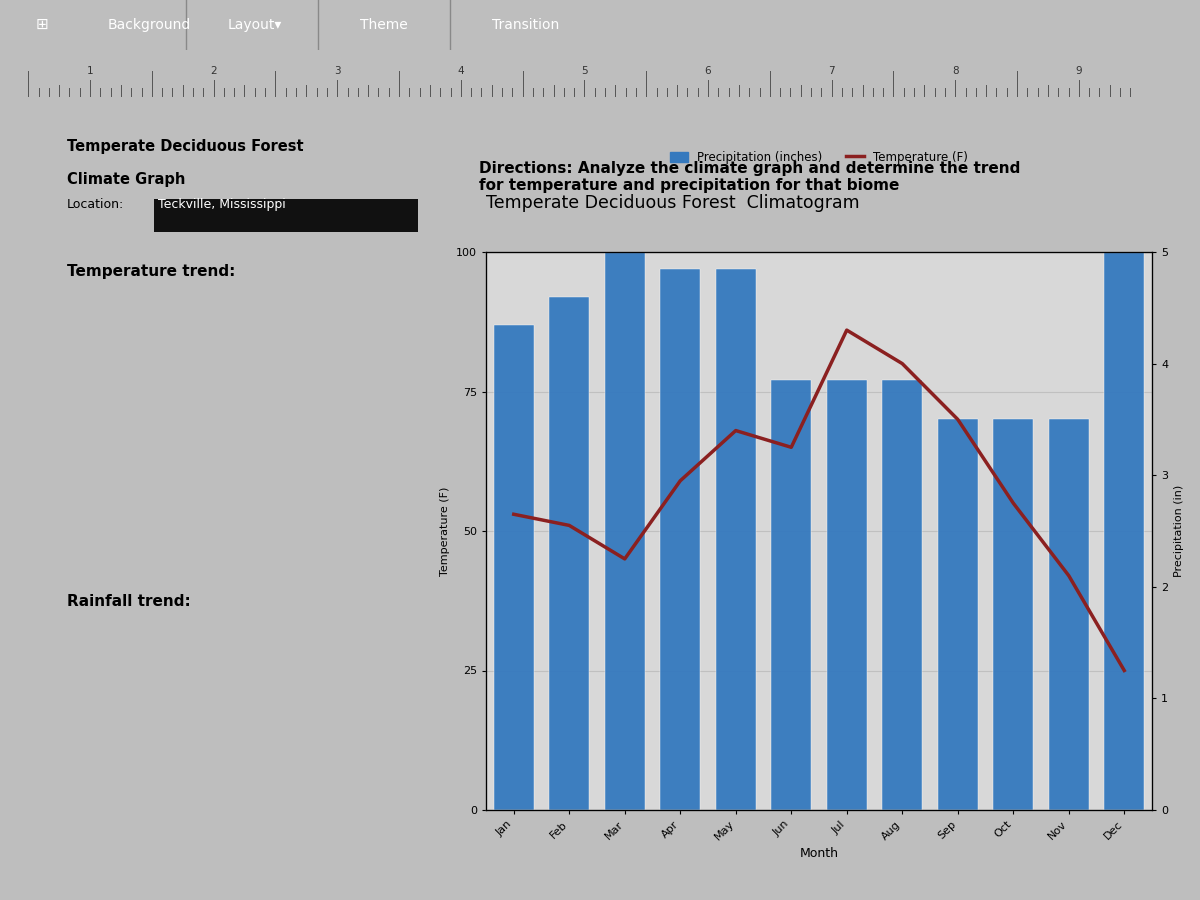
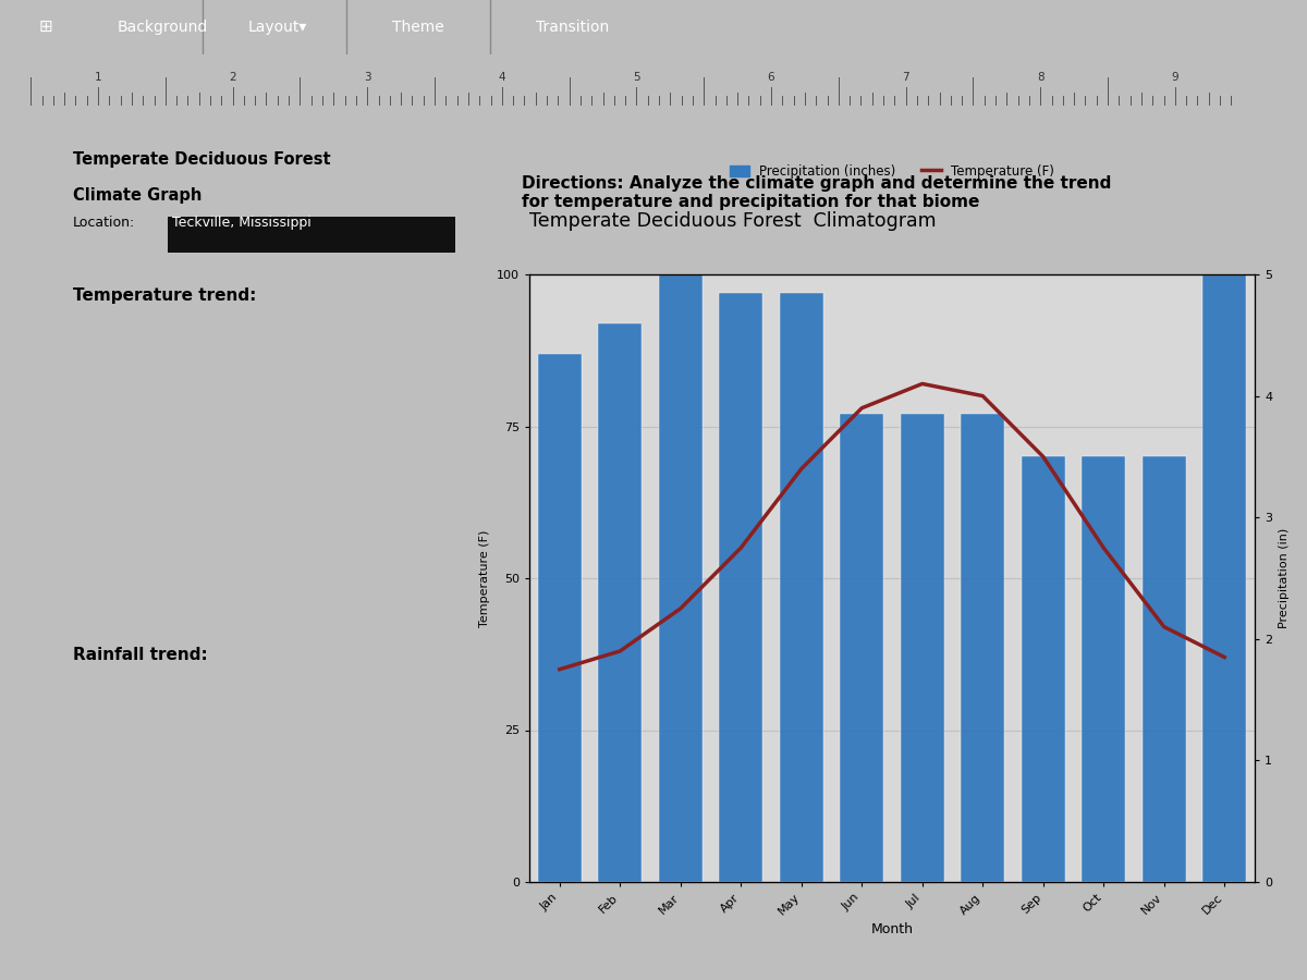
Temperature (F)/Jan: 53 -> 35
Temperature (F)/Feb: 51 -> 38
Temperature (F)/Apr: 59 -> 55
Temperature (F)/Jun: 65 -> 78
Temperature (F)/Jul: 86 -> 82
Temperature (F)/Dec: 25 -> 37
